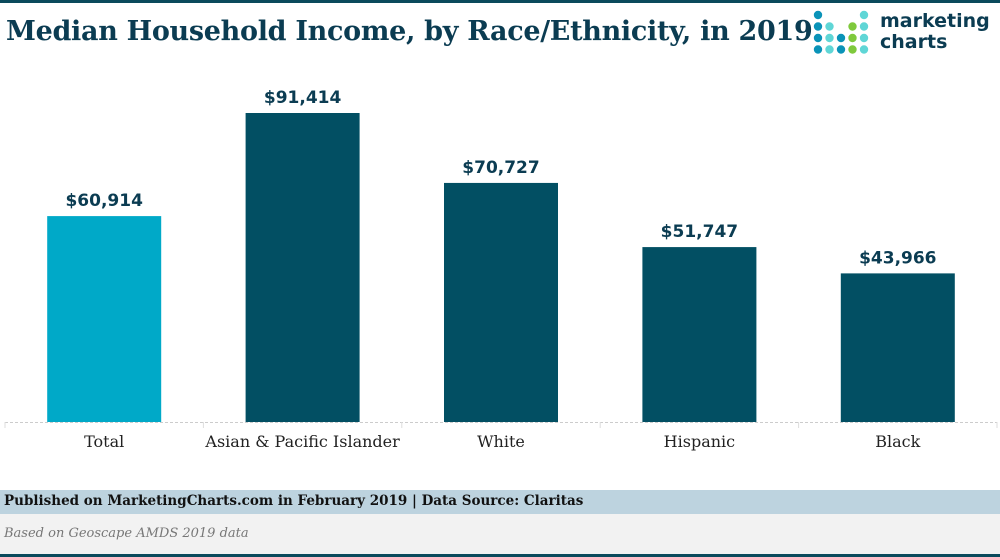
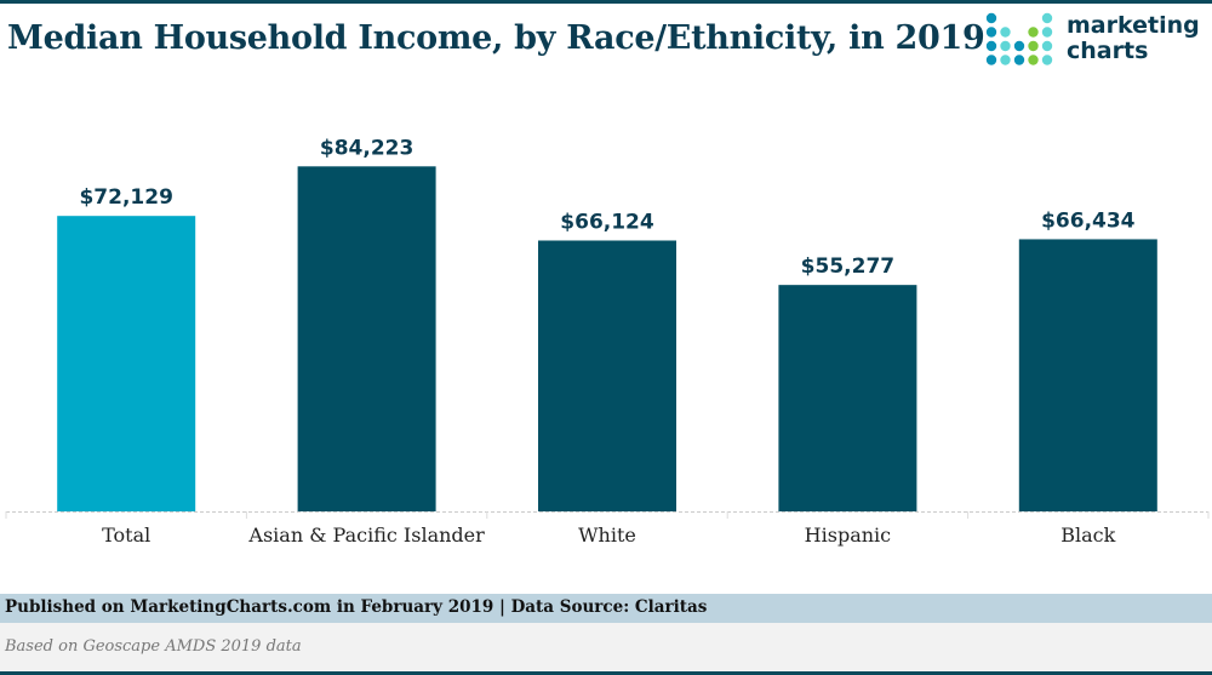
Total: $60,914 -> $72,129
Asian & Pacific Islander: $91,414 -> $84,223
White: $70,727 -> $66,124
Hispanic: $51,747 -> $55,277
Black: $43,966 -> $66,434
